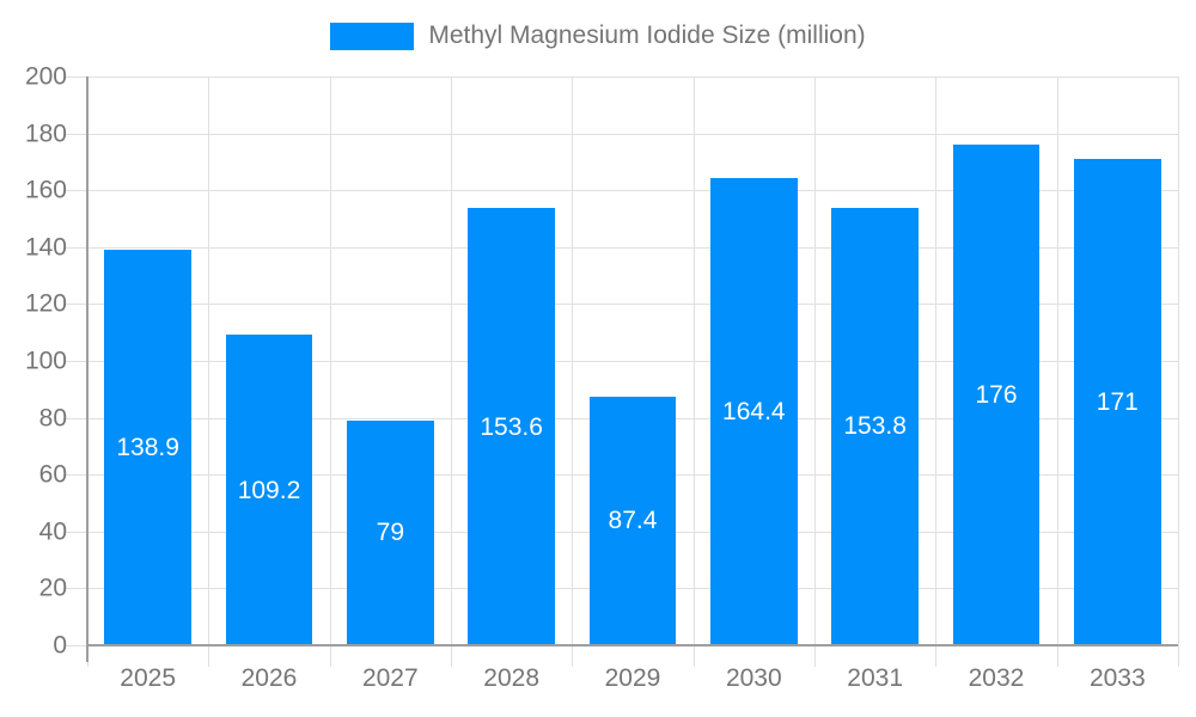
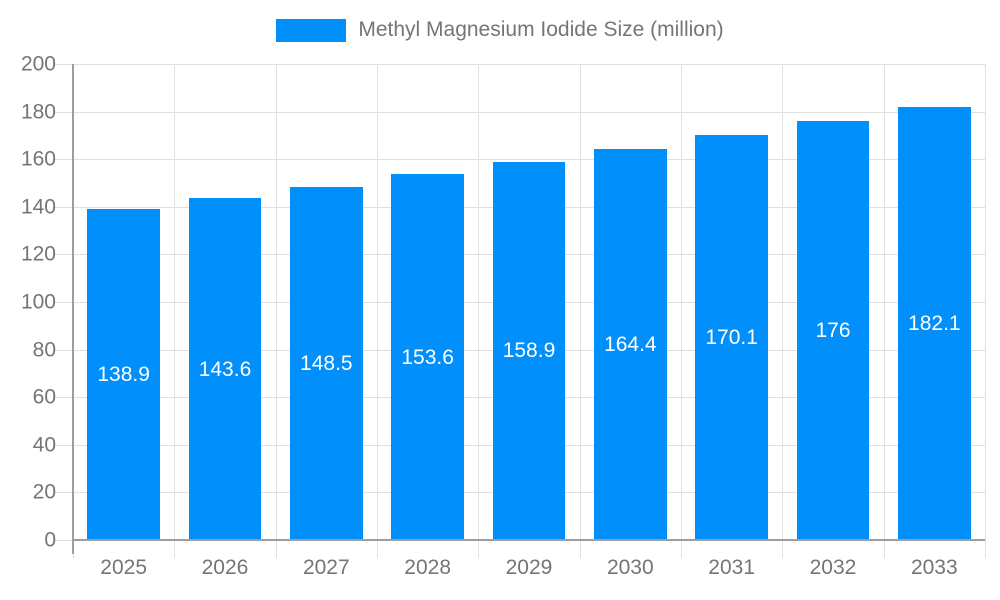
2026: 109.2 -> 143.6
2027: 79 -> 148.5
2029: 87.4 -> 158.9
2031: 153.8 -> 170.1
2033: 171 -> 182.1
